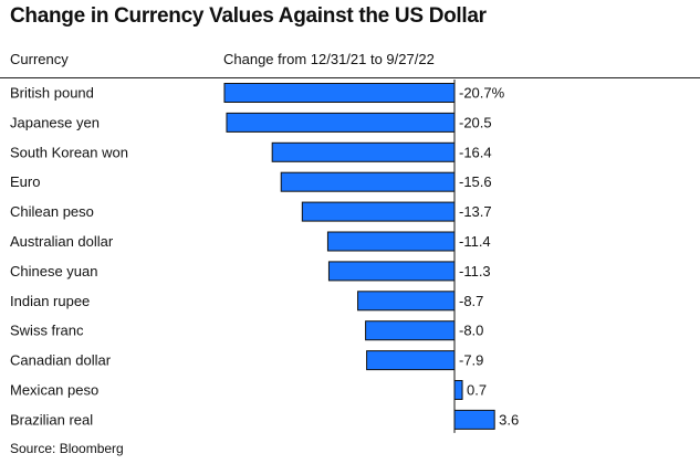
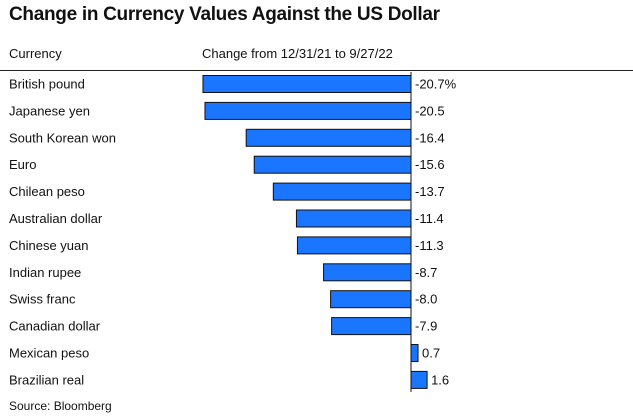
Brazilian real: 3.6 -> 1.6
